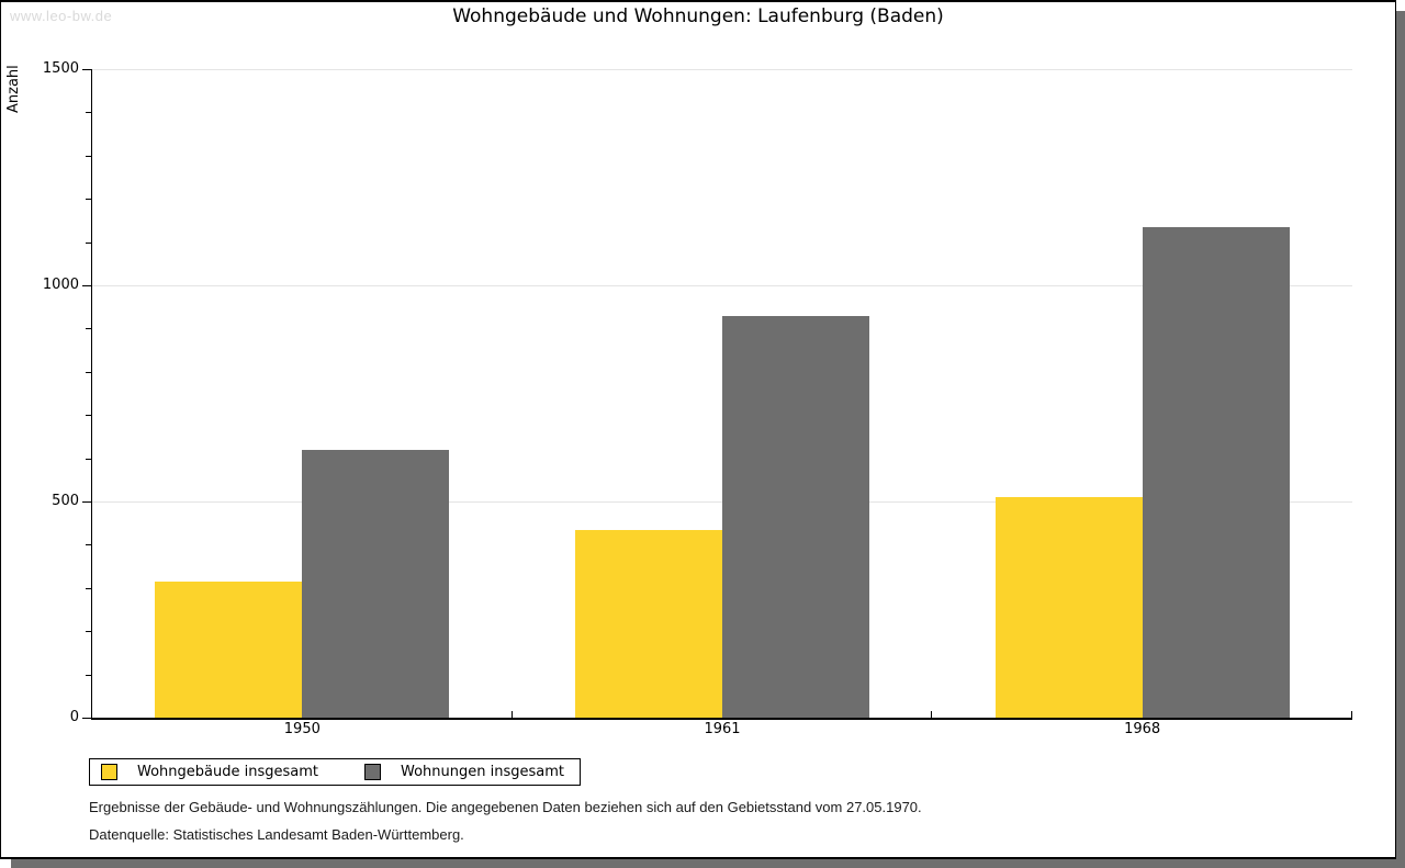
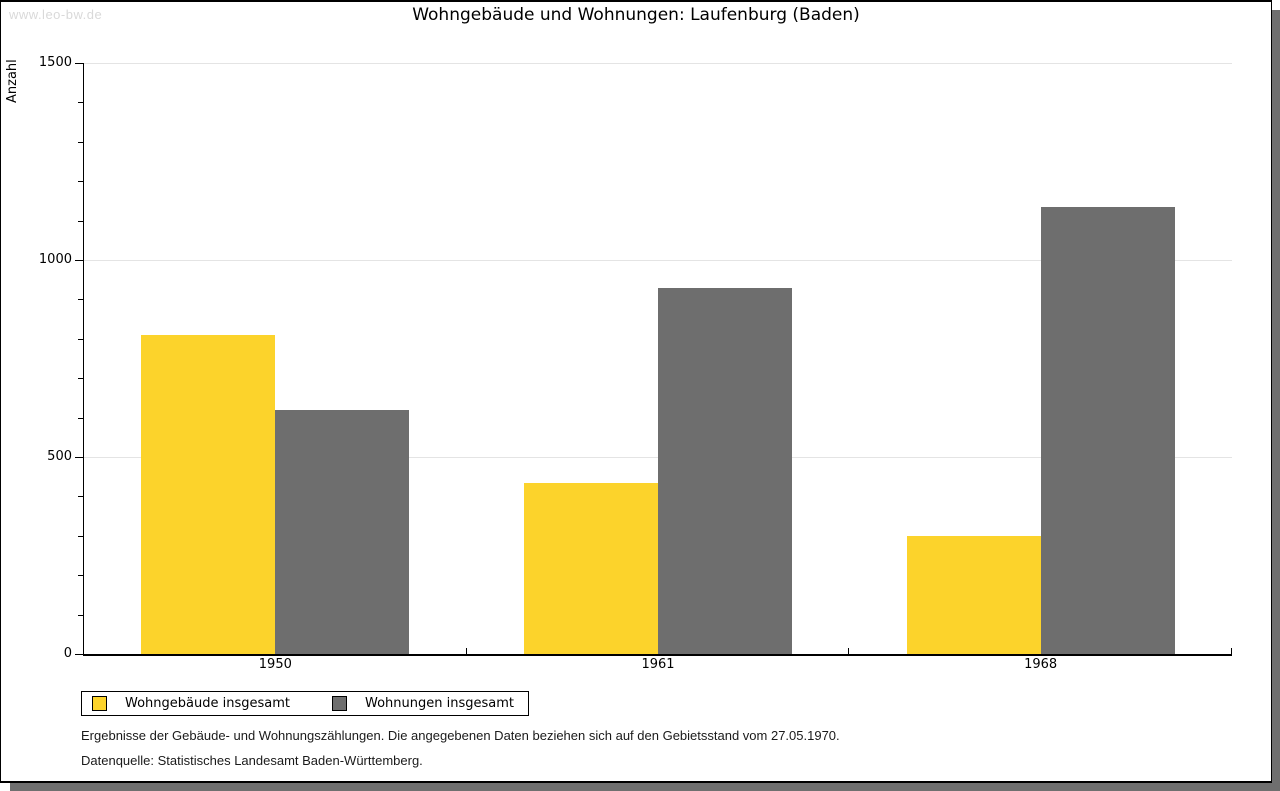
Wohngebäude insgesamt/1950: 320 -> 810
Wohngebäude insgesamt/1968: 510 -> 300
